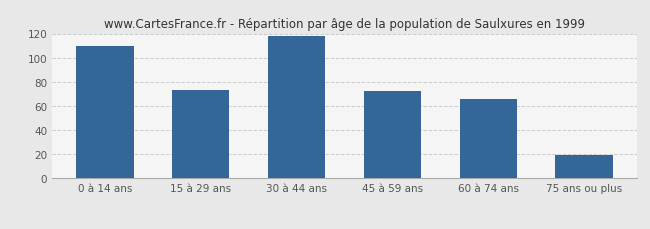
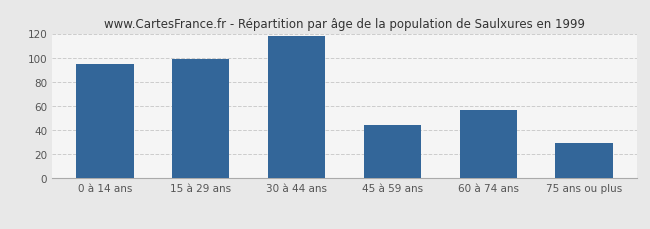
0 à 14 ans: 110 -> 95
15 à 29 ans: 73 -> 99
45 à 59 ans: 72 -> 44
60 à 74 ans: 66 -> 57
75 ans ou plus: 19 -> 29
